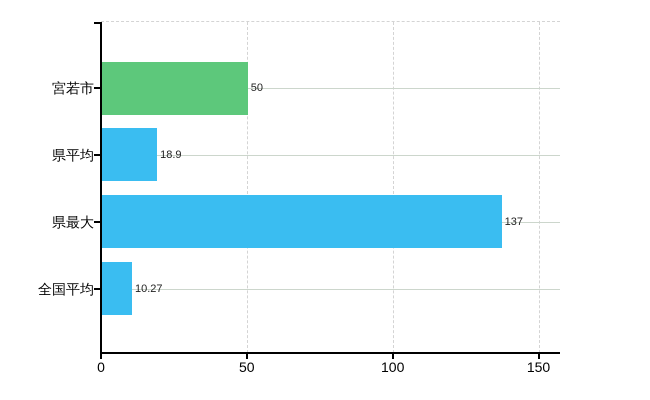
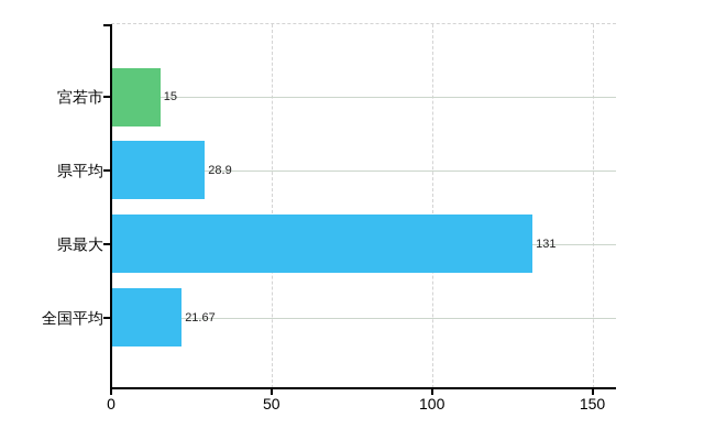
宮若市: 50 -> 15
県平均: 18.9 -> 28.9
県最大: 137 -> 131
全国平均: 10.27 -> 21.67
